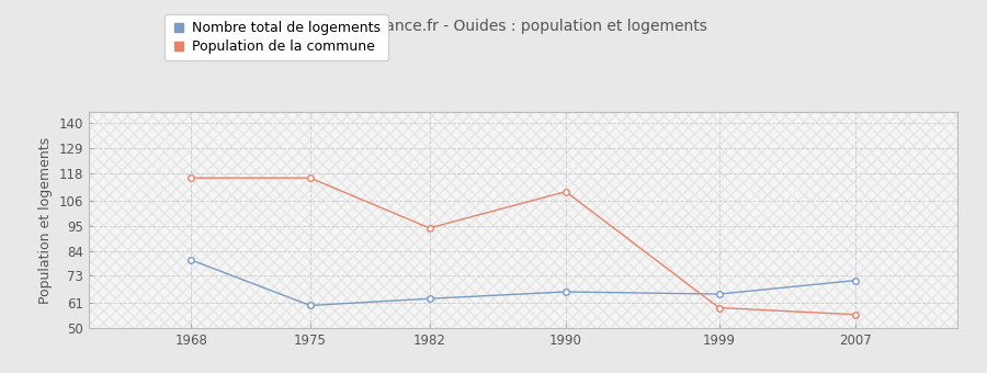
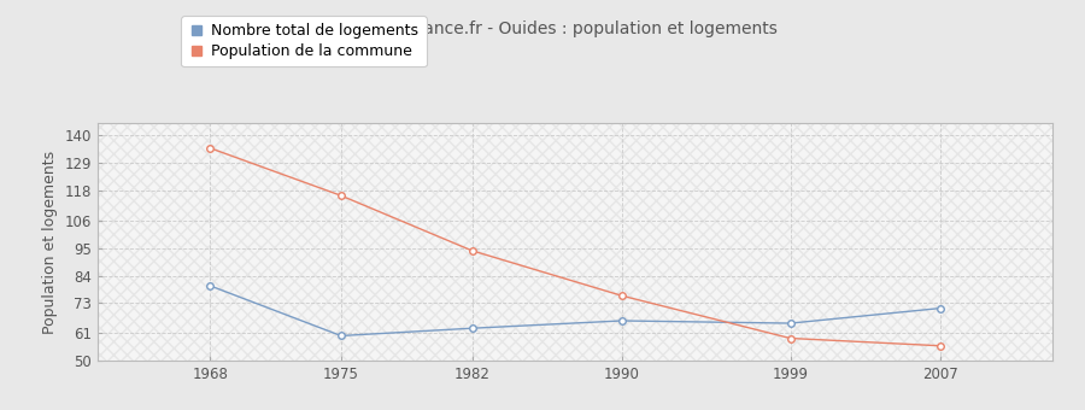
Population de la commune/1968: 116 -> 135
Population de la commune/1990: 110 -> 76
